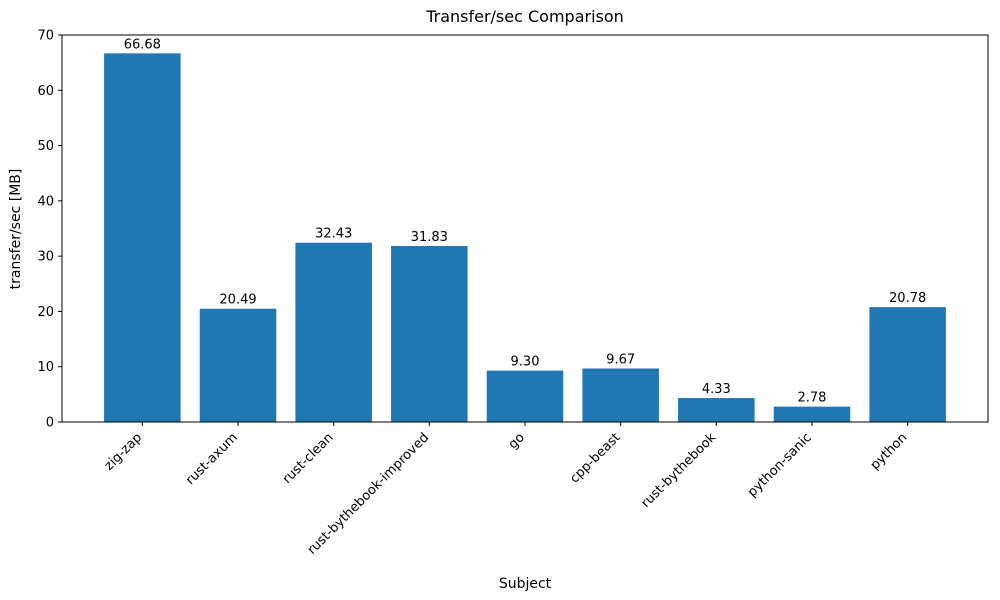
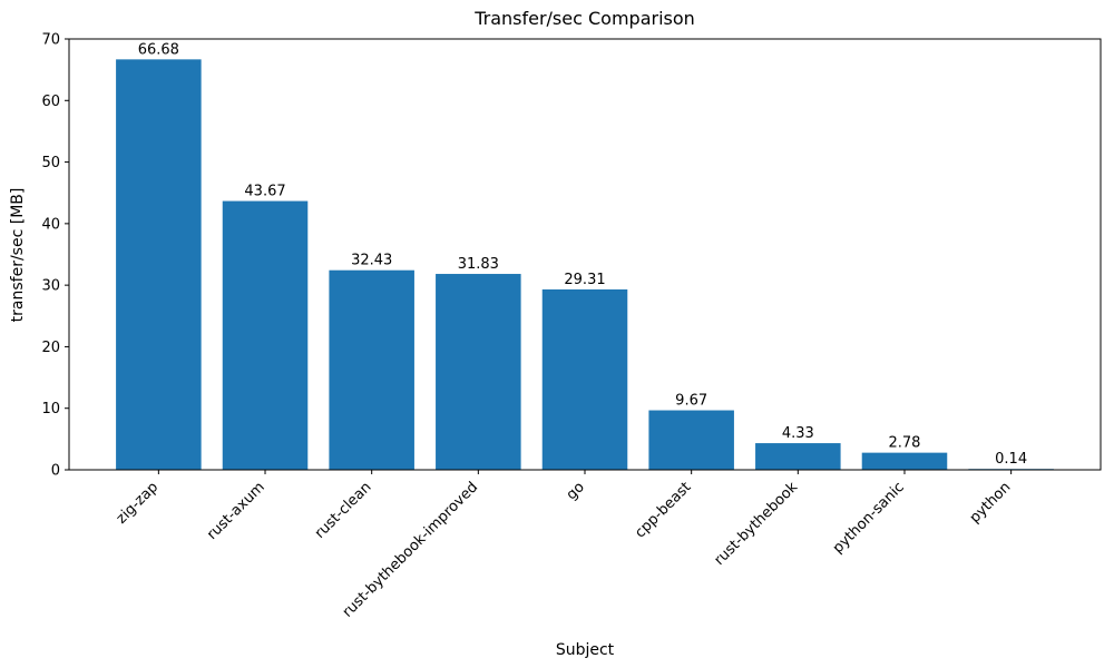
rust-axum: 20.49 -> 43.67
go: 9.30 -> 29.31
python: 20.78 -> 0.14
